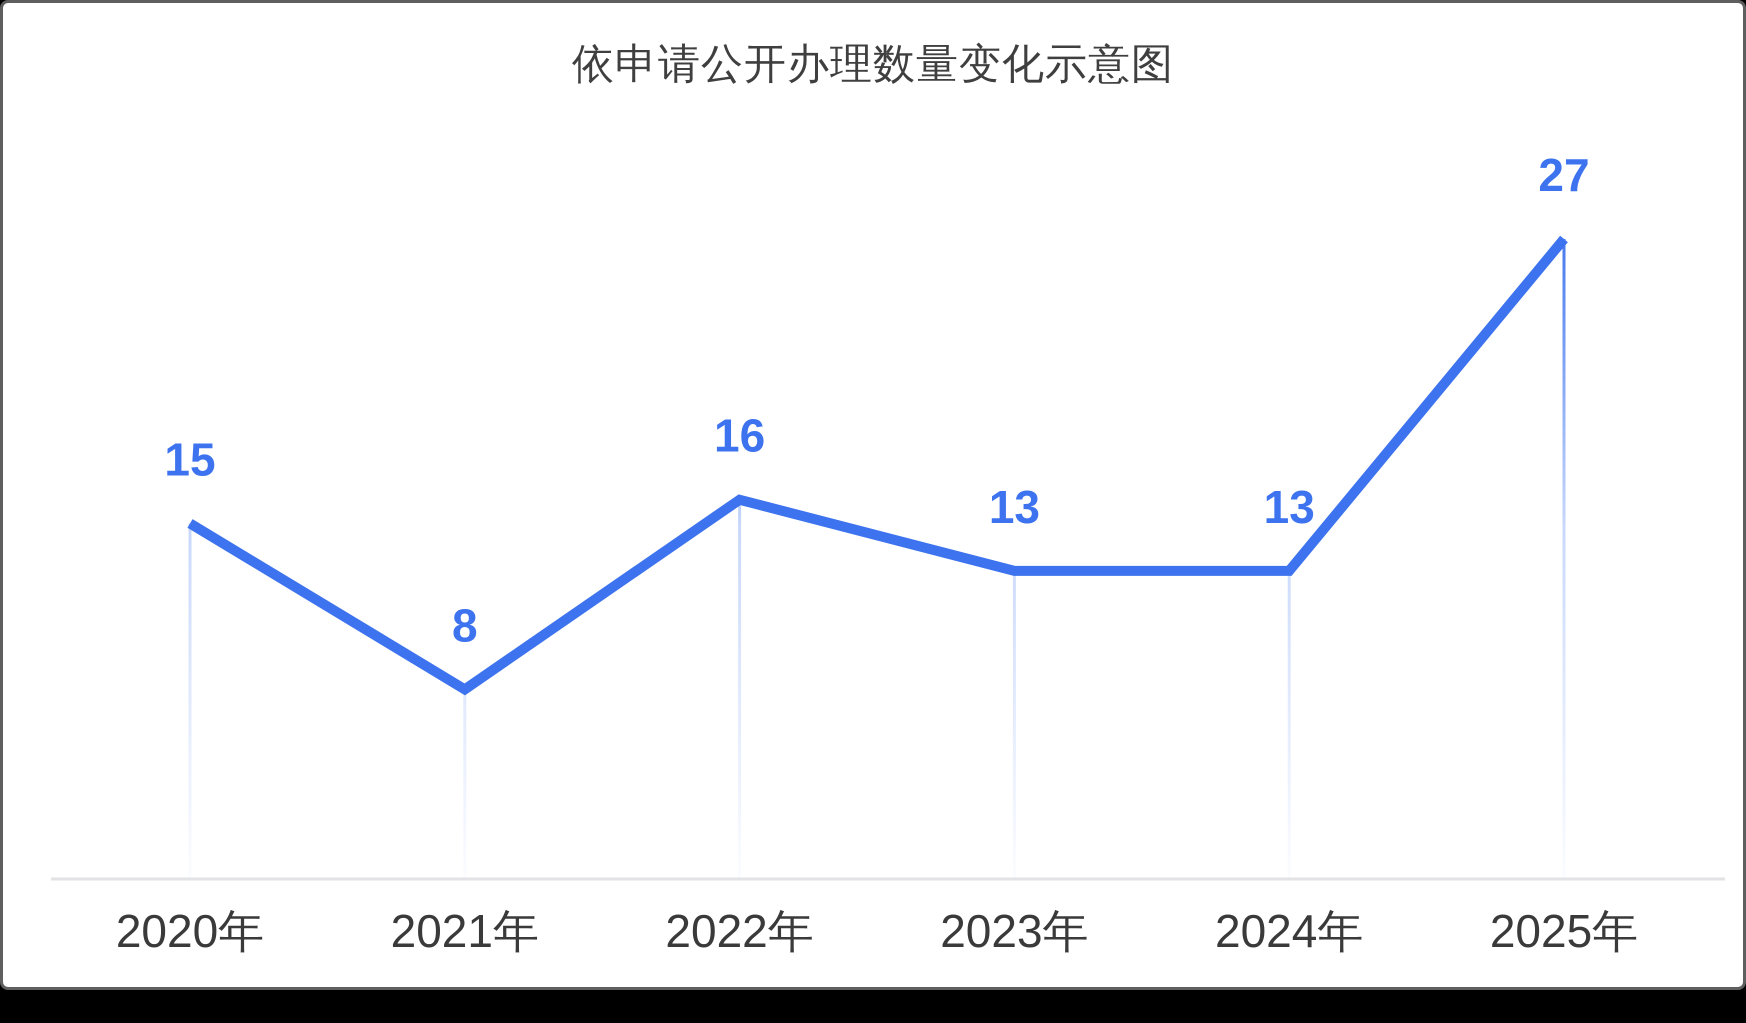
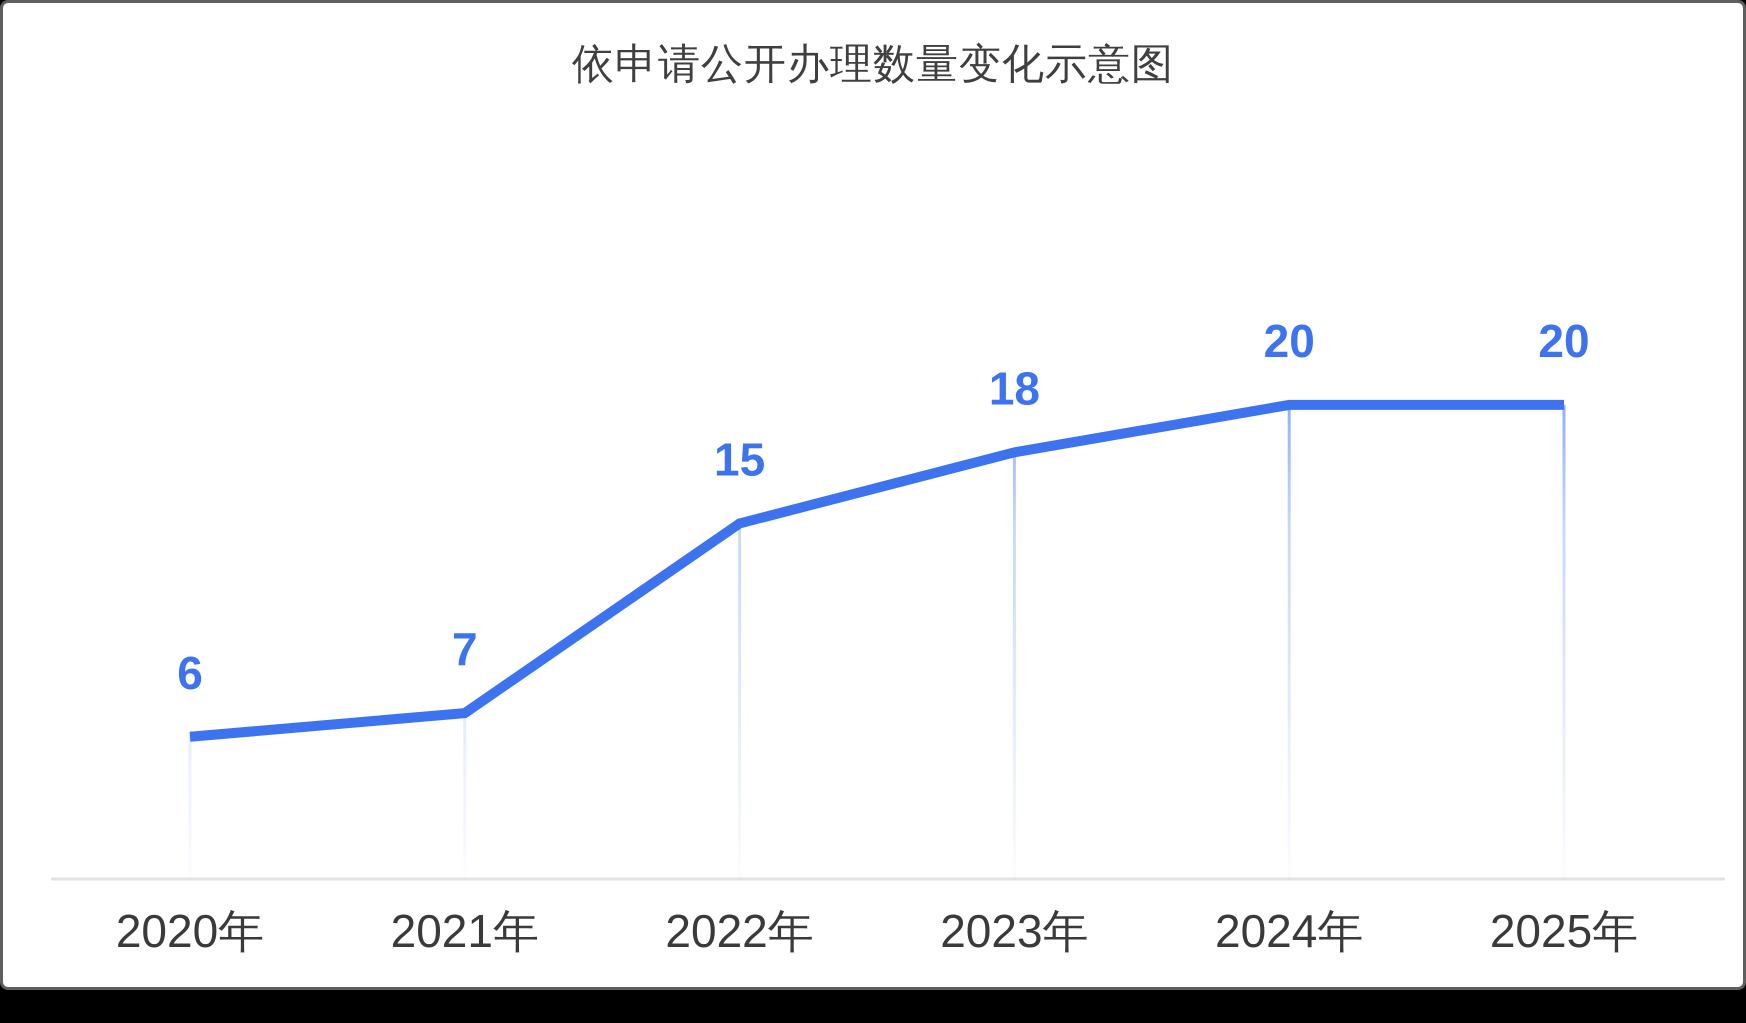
2020年: 15 -> 6
2021年: 8 -> 7
2022年: 16 -> 15
2023年: 13 -> 18
2024年: 13 -> 20
2025年: 27 -> 20
